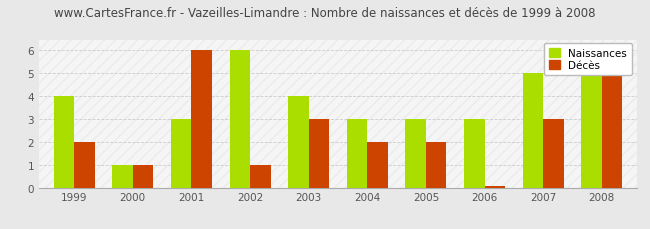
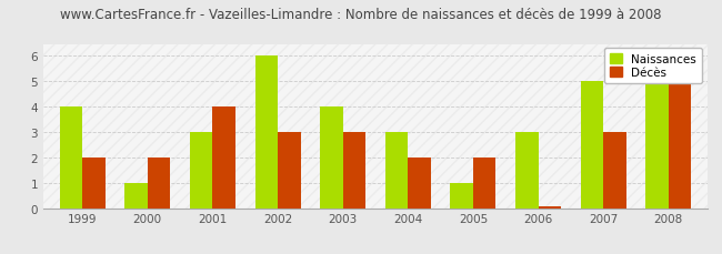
Décès/2000: 1.00 -> 2.00
Décès/2001: 6.00 -> 4.00
Décès/2002: 1.00 -> 3.00
Naissances/2005: 3 -> 1
